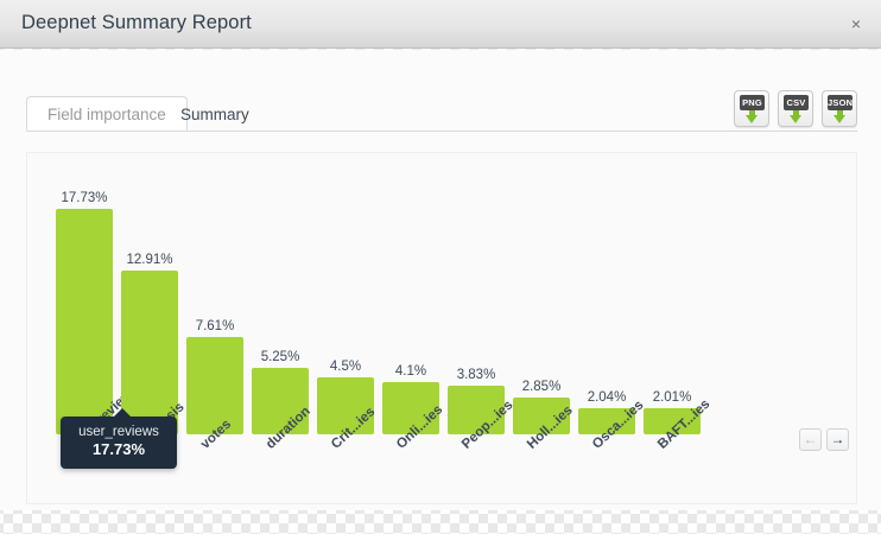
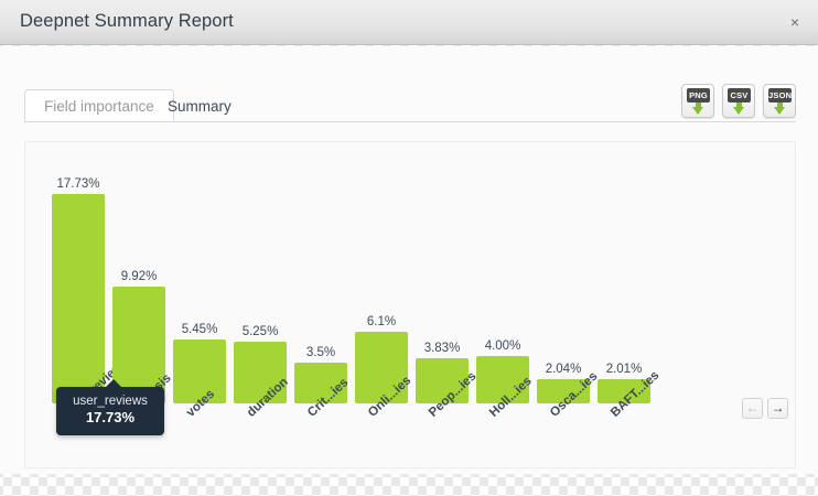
Synopsis: 12.91% -> 9.92%
votes: 7.61% -> 5.45%
Crit...ies: 4.5% -> 3.5%
Onli...ies: 4.1% -> 6.1%
Holl...ies: 2.85% -> 4.00%
